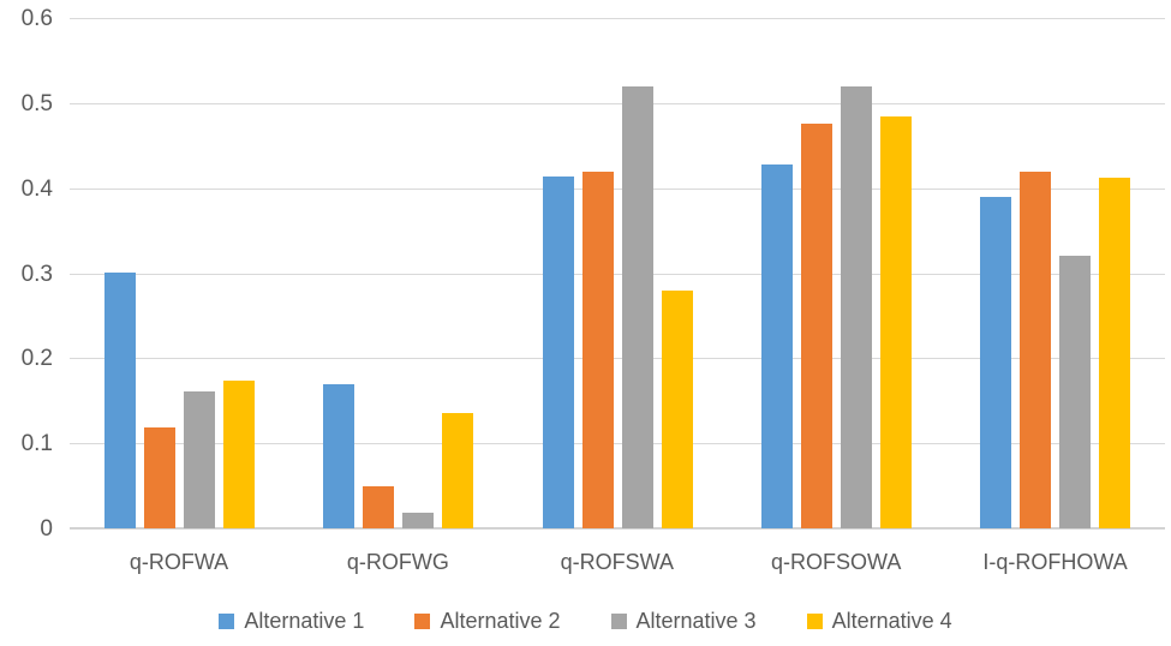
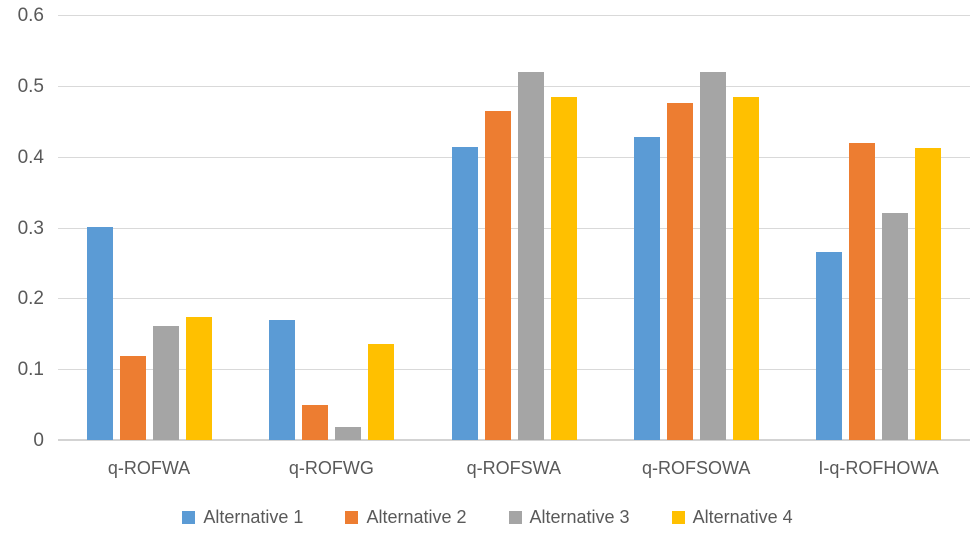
Alternative 2/q-ROFSWA: 0.42 -> 0.47
Alternative 4/q-ROFSWA: 0.28 -> 0.48
Alternative 1/I-q-ROFHOWA: 0.39 -> 0.27
